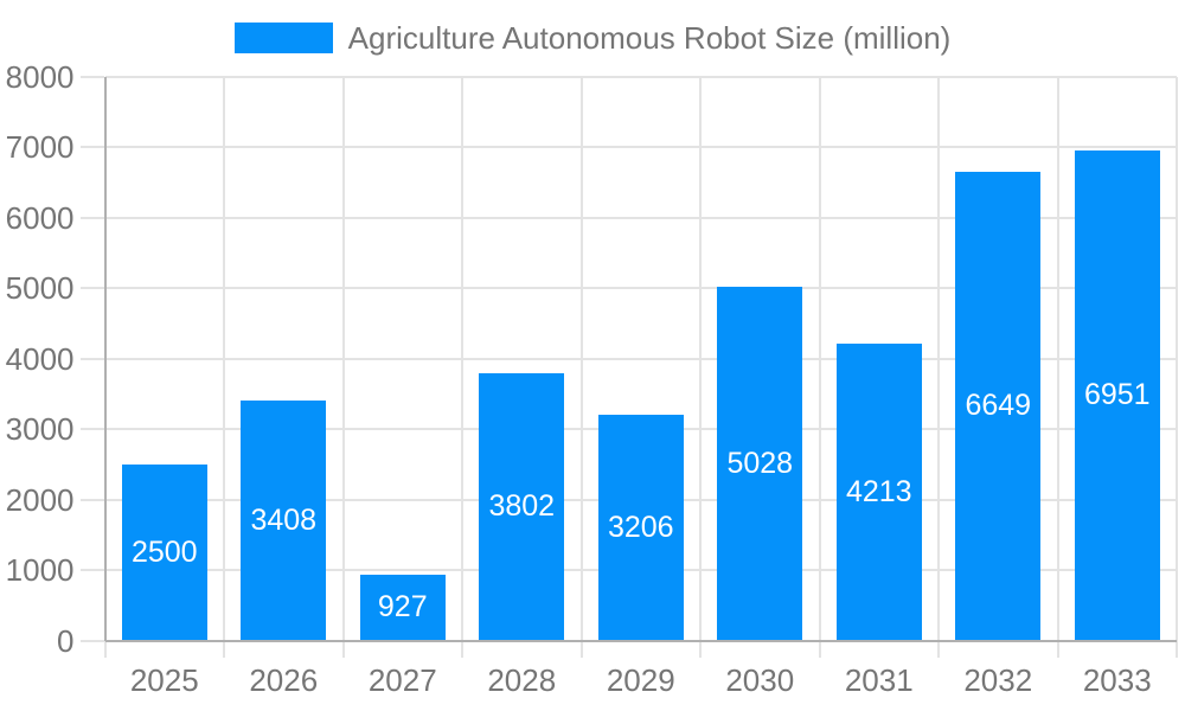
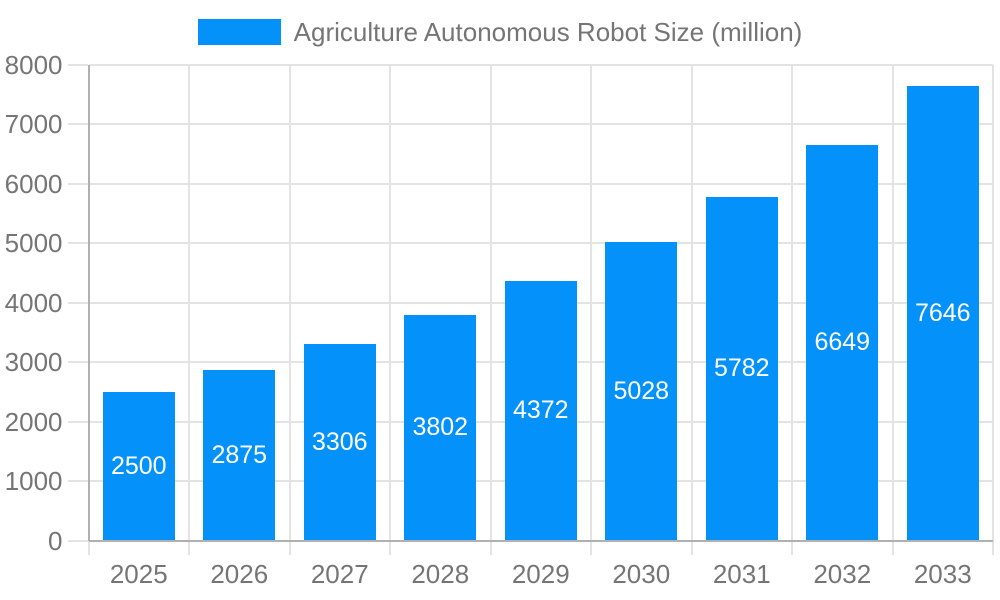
2026: 3408 -> 2875
2027: 927 -> 3306
2029: 3206 -> 4372
2031: 4213 -> 5782
2033: 6951 -> 7646
